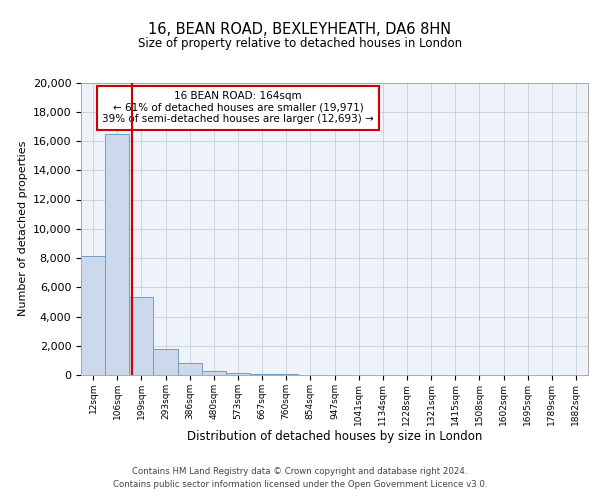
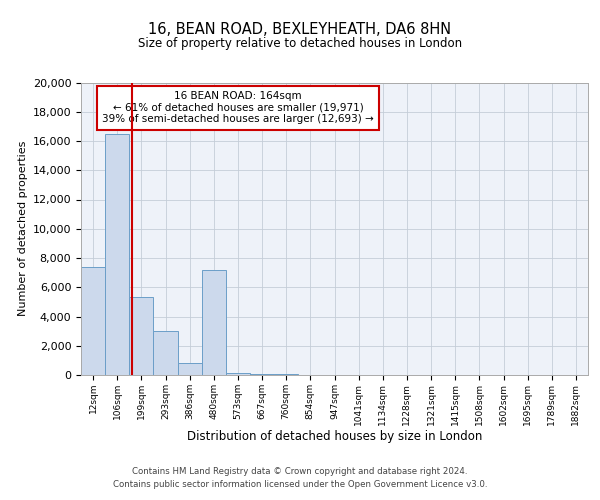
12sqm: 8,200 -> 7,400
293sqm: 1,800 -> 3,000
480sqm: 300 -> 7,200
